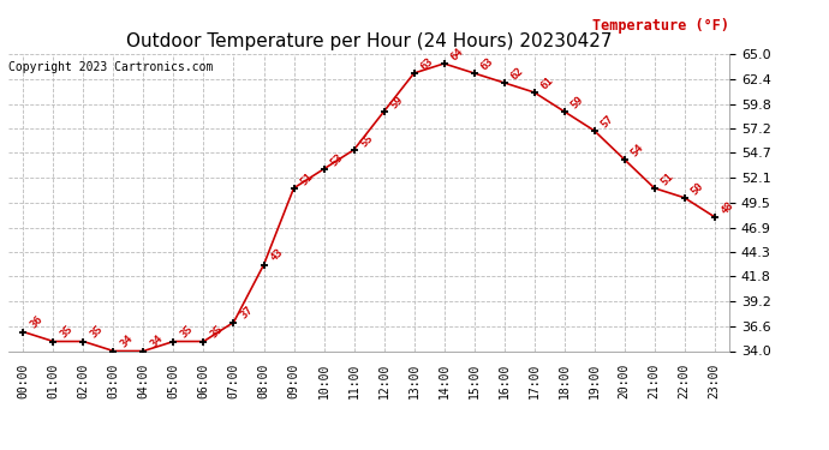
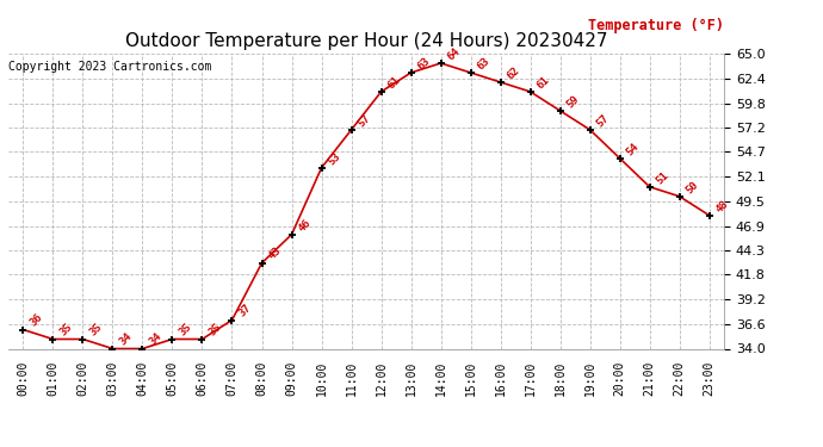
09:00: 51 -> 46
11:00: 55 -> 57
12:00: 59 -> 61
